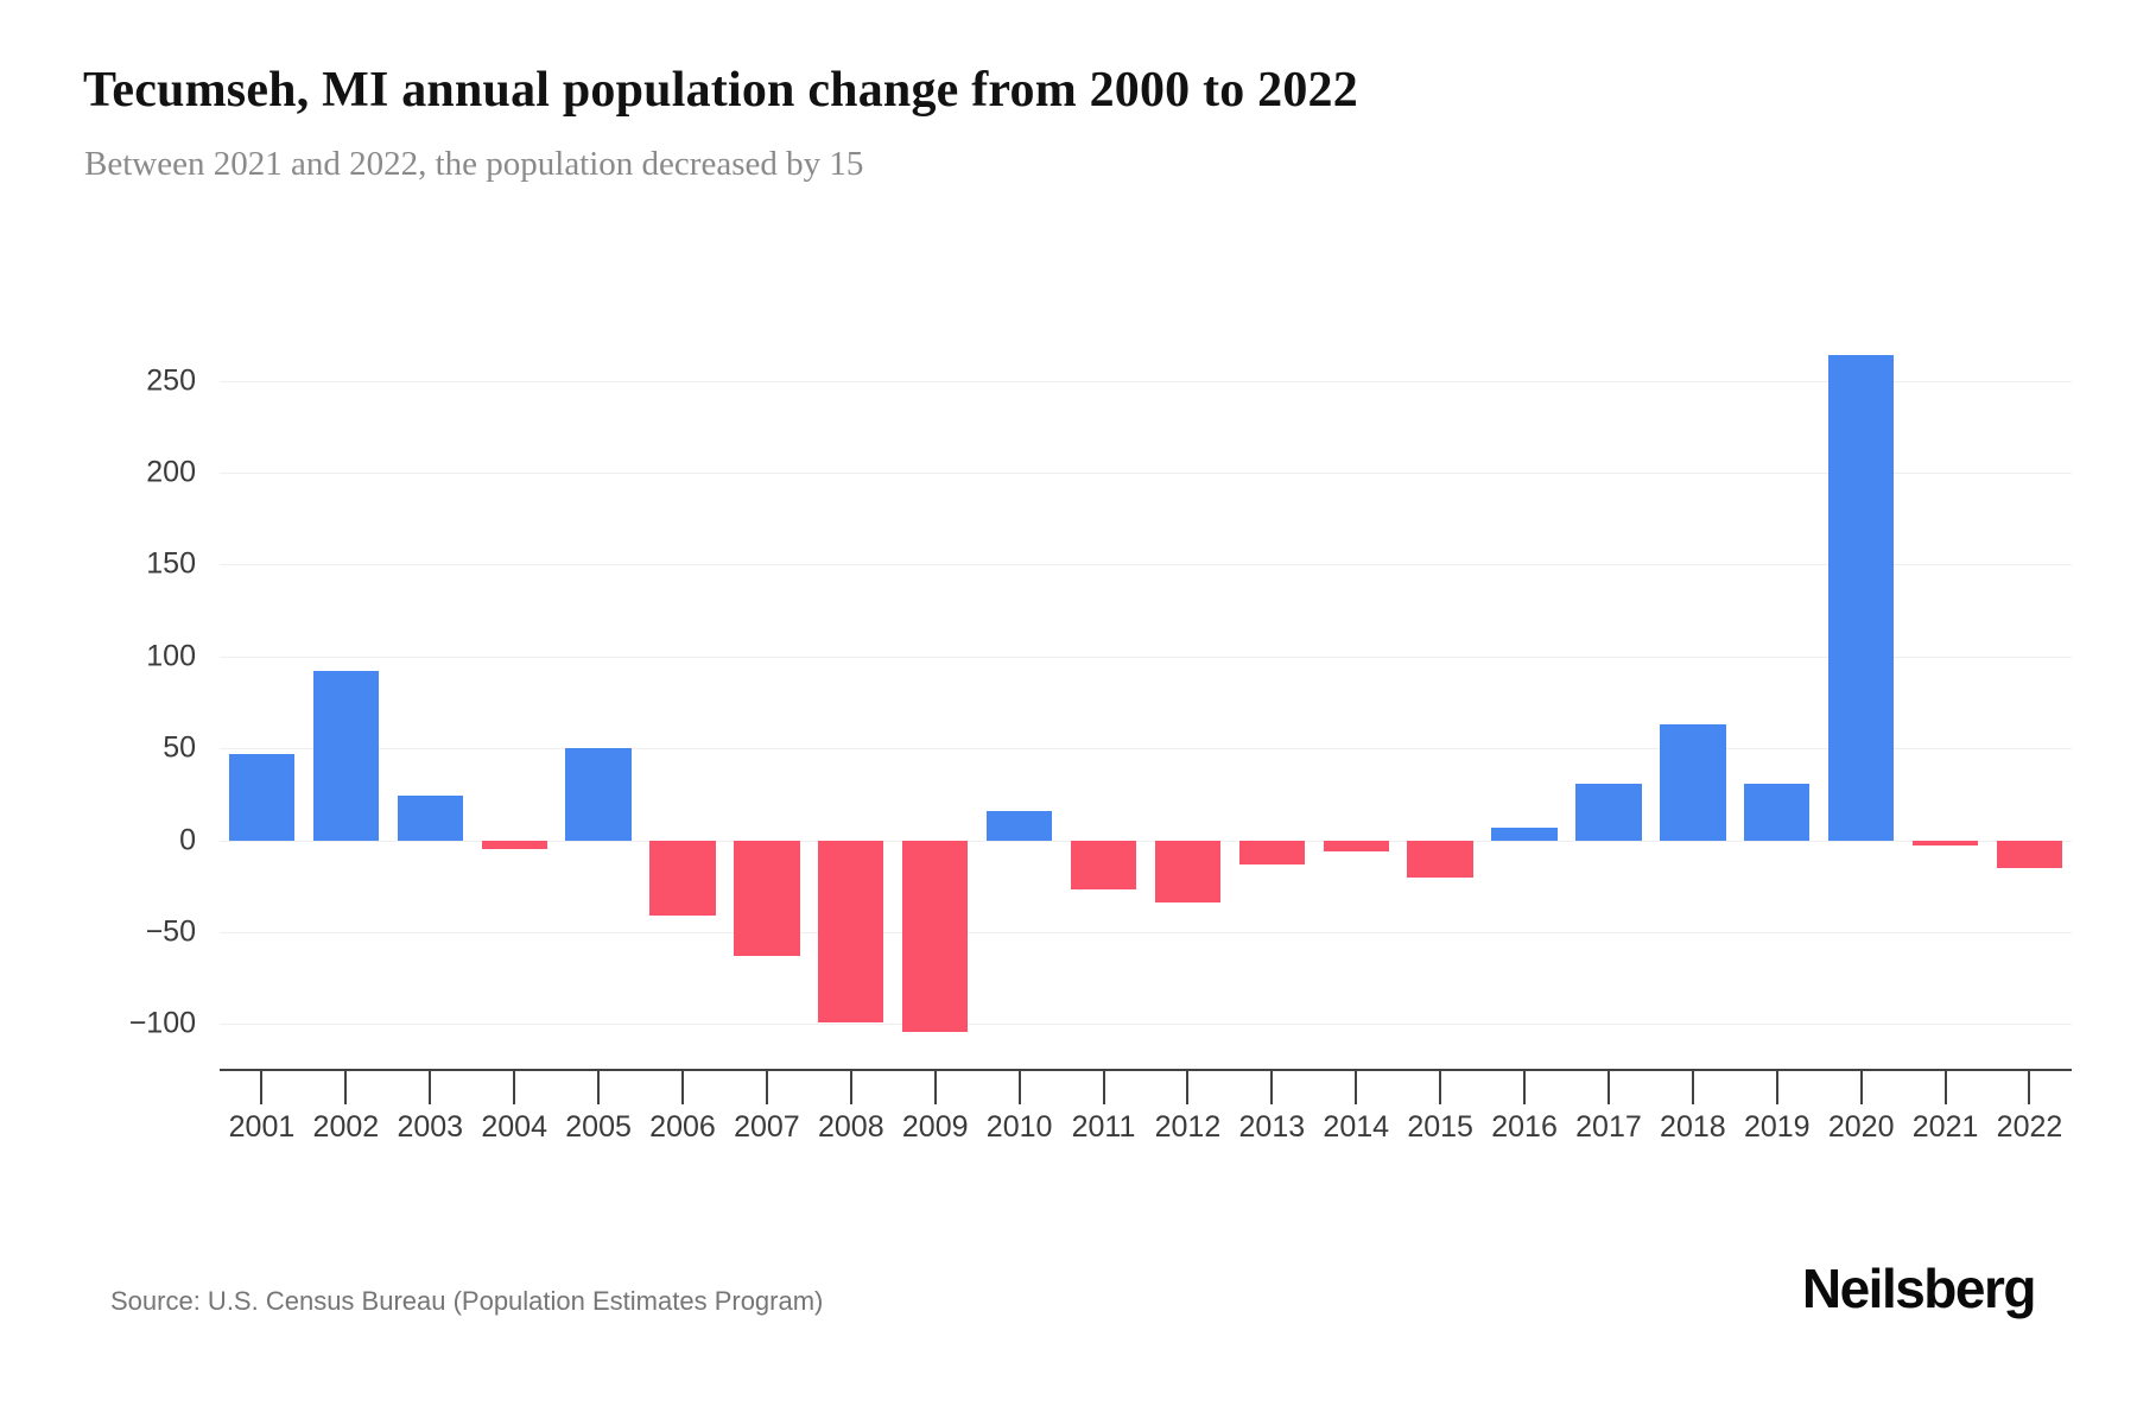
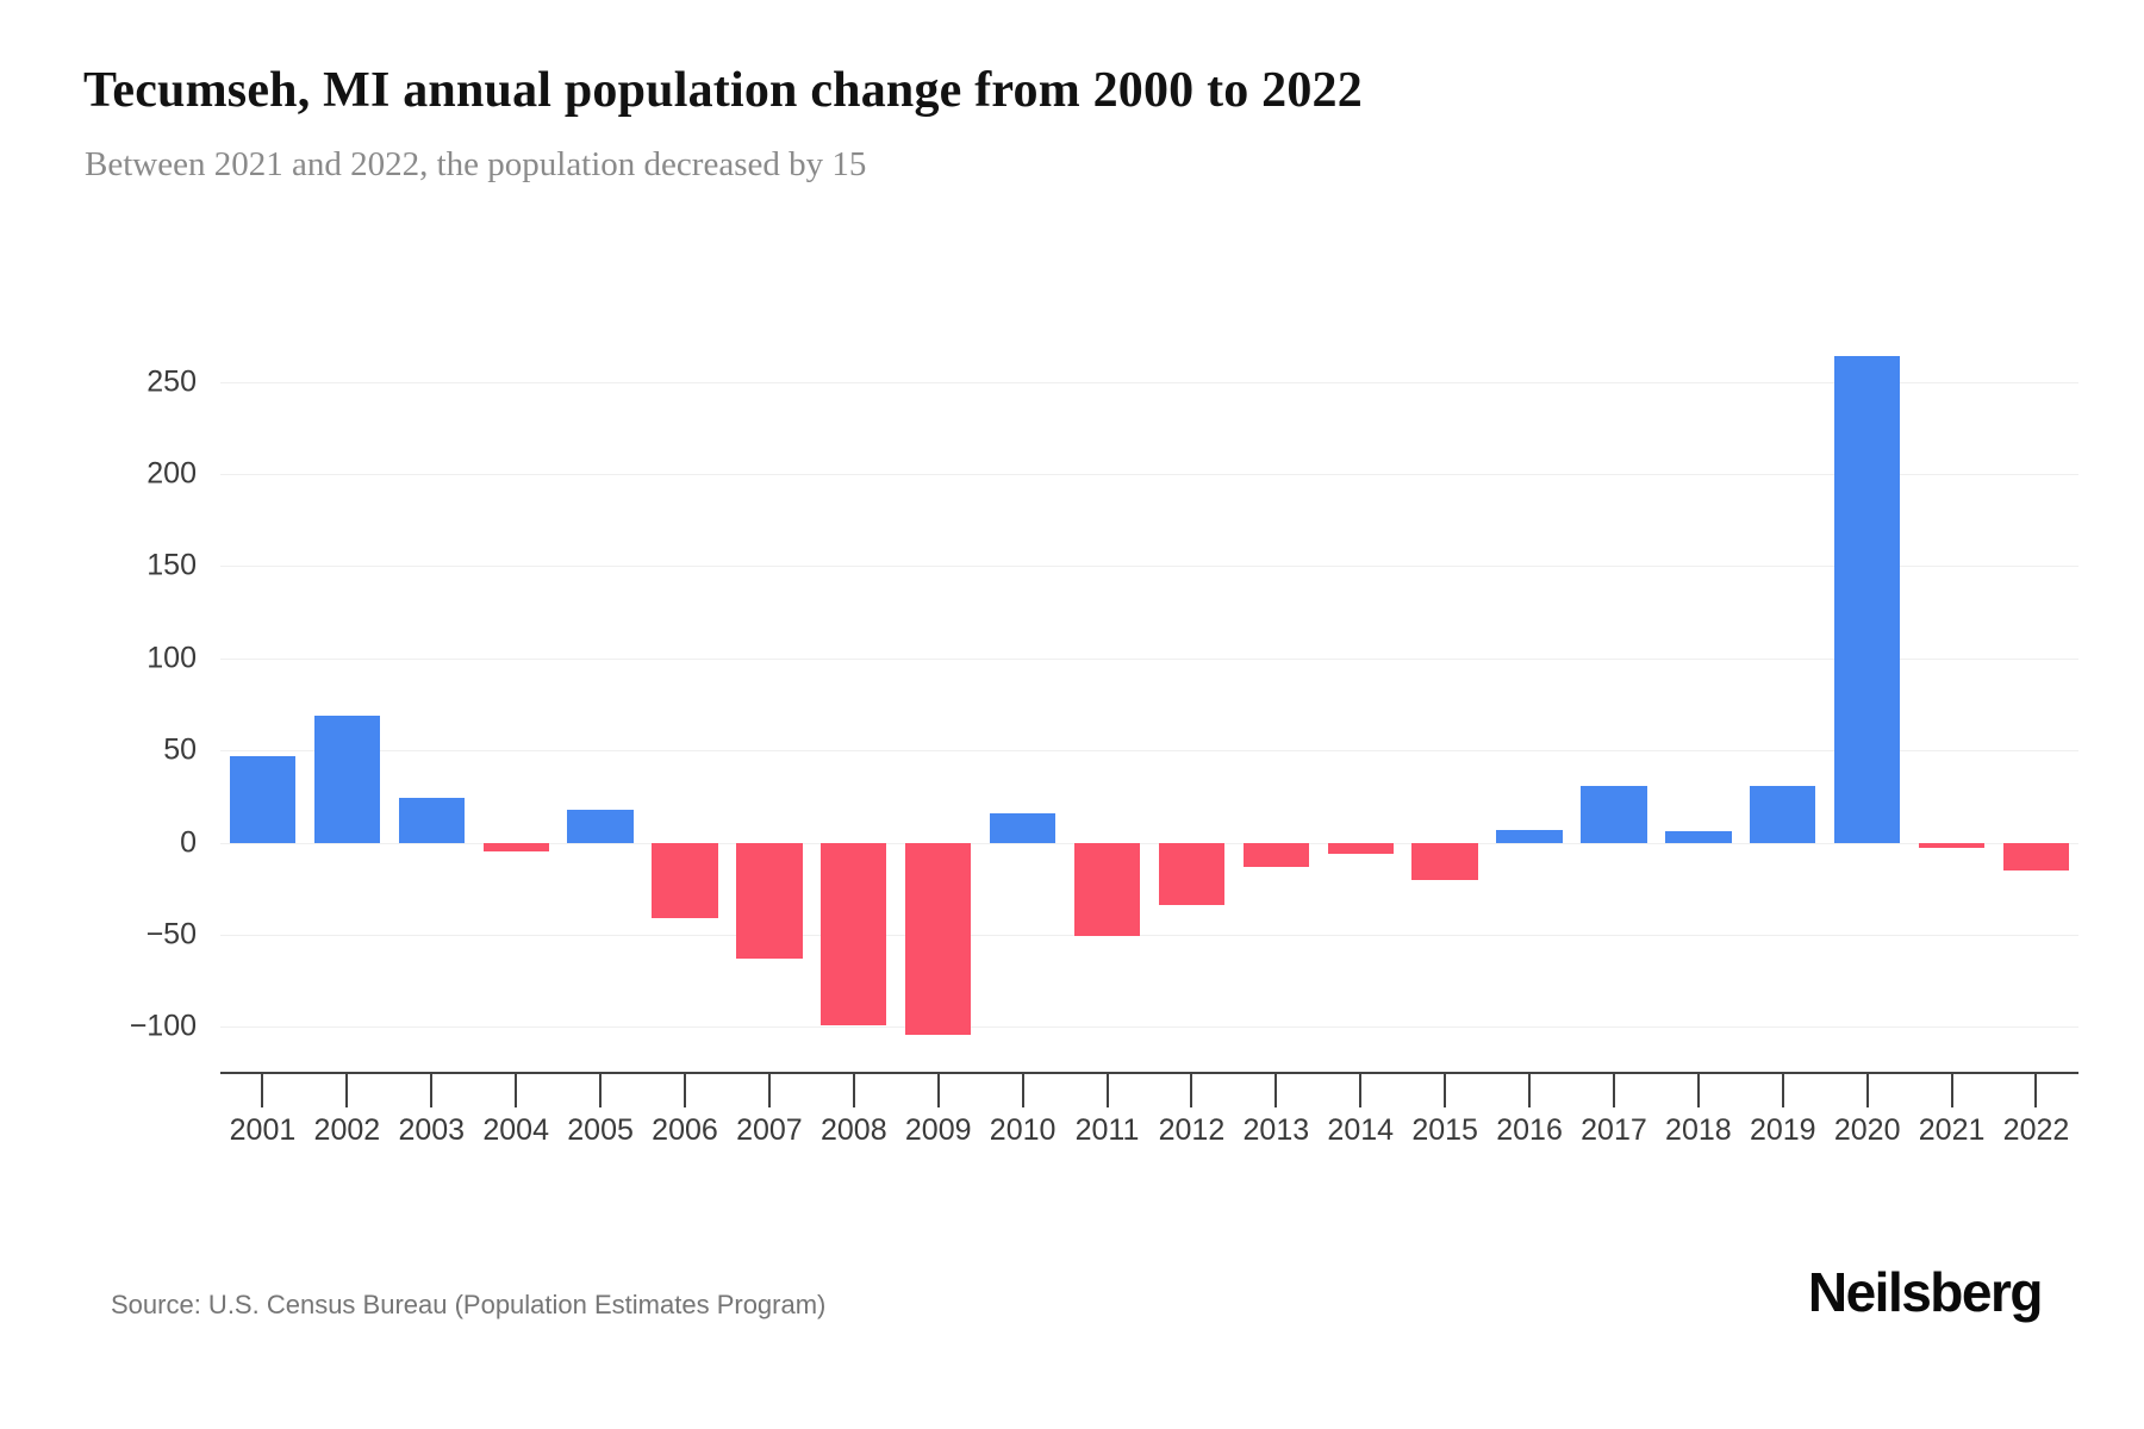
2002: 92 -> 69
2005: 50 -> 18
2011: -27 -> -51
2018: 63 -> 6
